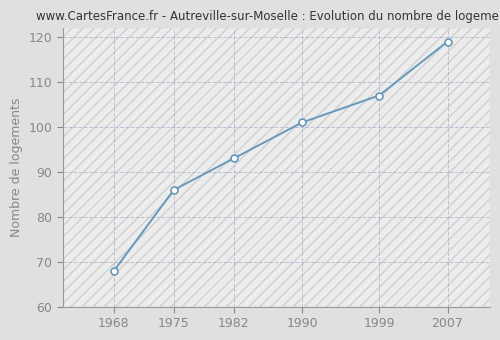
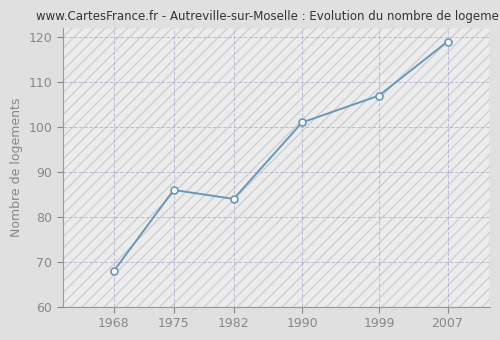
1982: 93 -> 84
